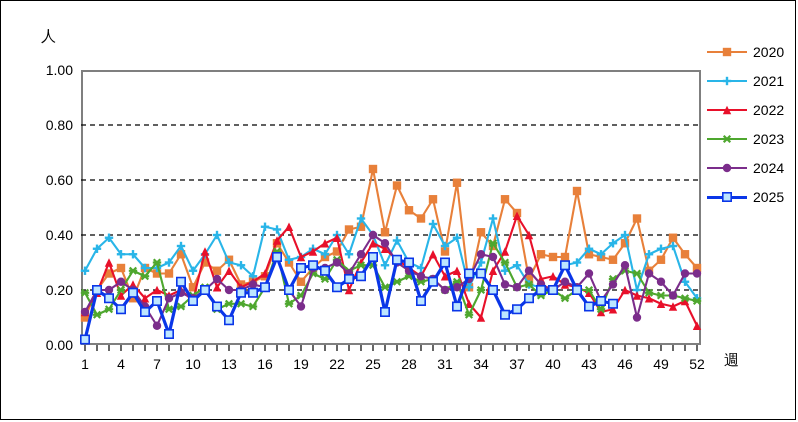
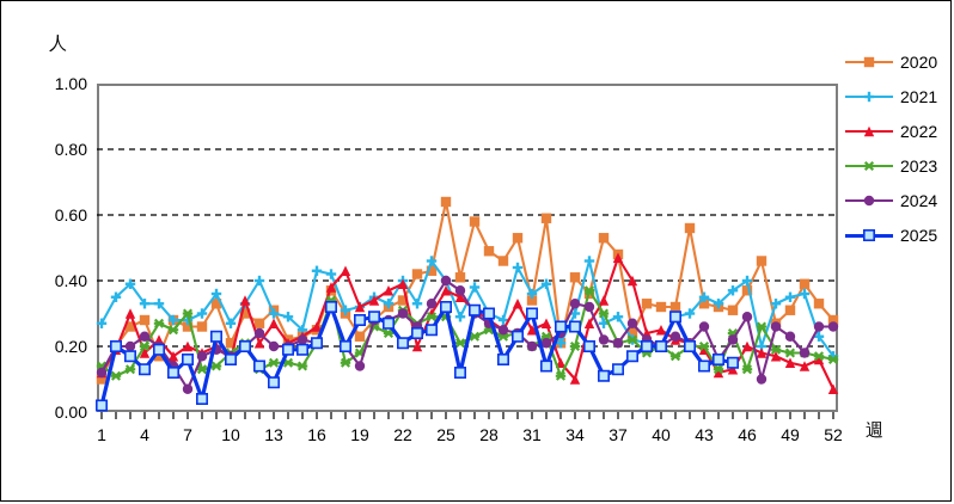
2023/1: 0.19 -> 0.14
2023/46: 0.27 -> 0.13
